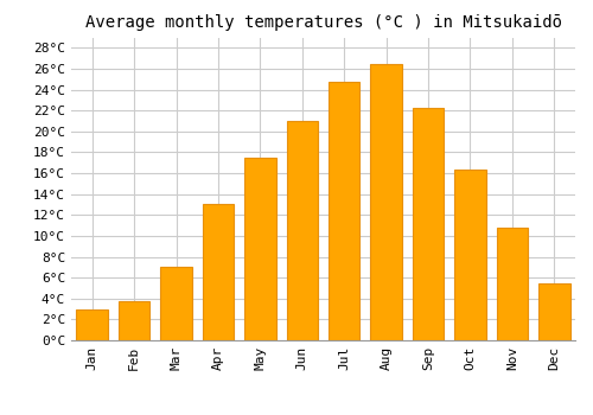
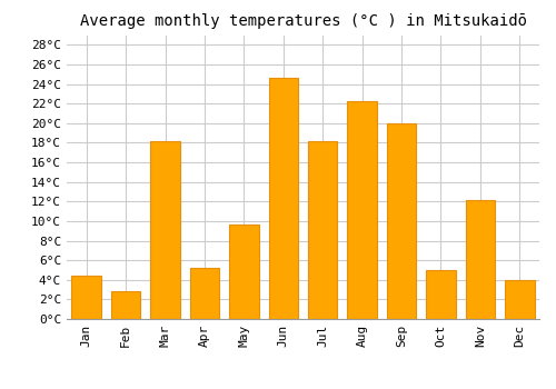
Jan: 3.0°C -> 4.4°C
Feb: 3.8°C -> 2.8°C
Mar: 7.0°C -> 18.2°C
Apr: 13.0°C -> 5.2°C
May: 17.5°C -> 9.6°C
Jun: 21.0°C -> 24.6°C
Jul: 24.8°C -> 18.2°C
Aug: 26.5°C -> 22.2°C
Sep: 22.2°C -> 20.0°C
Oct: 16.3°C -> 5.0°C
Nov: 10.8°C -> 12.2°C
Dec: 5.4°C -> 4.0°C
